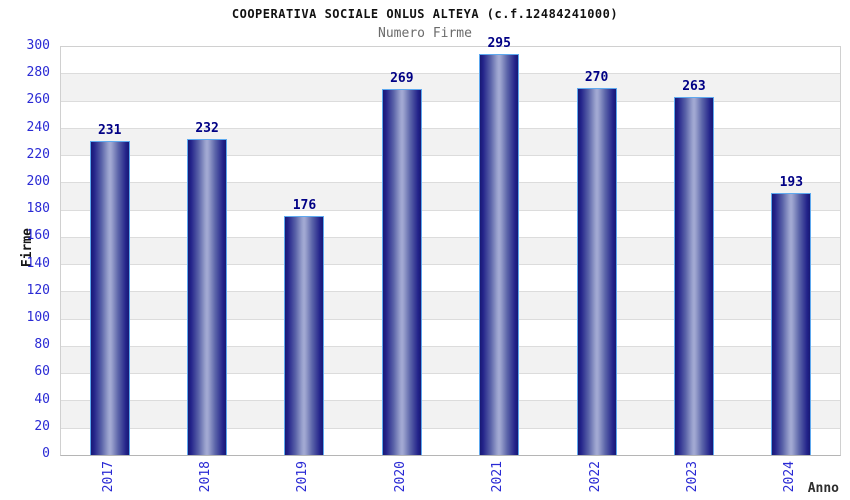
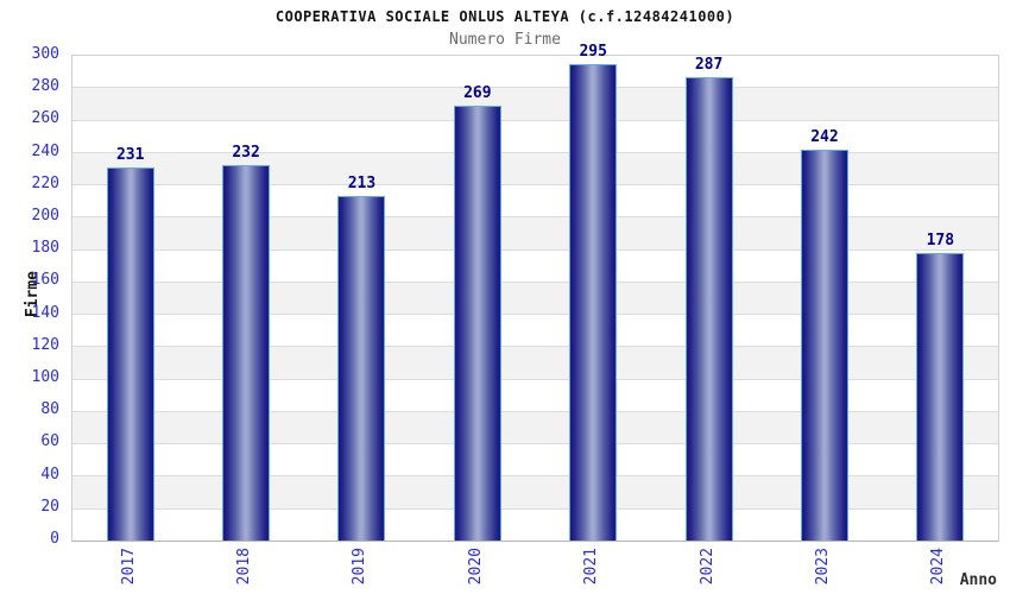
2019: 176 -> 213
2022: 270 -> 287
2023: 263 -> 242
2024: 193 -> 178
